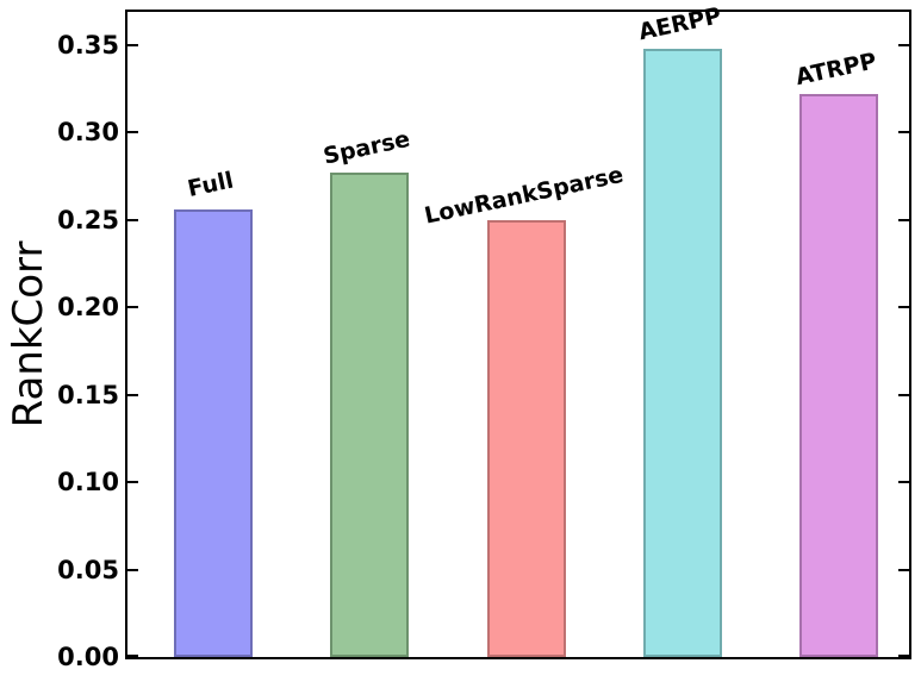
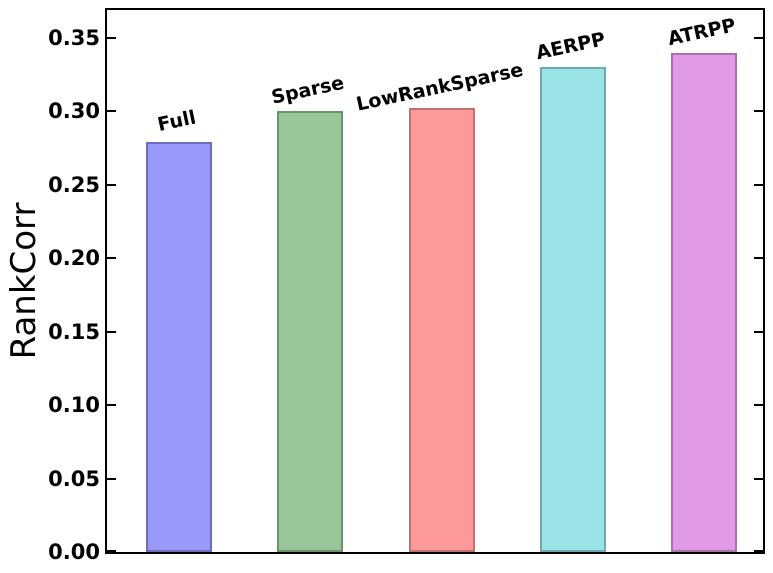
Full: 0.256 -> 0.279
Sparse: 0.277 -> 0.300
LowRankSparse: 0.250 -> 0.302
AERPP: 0.348 -> 0.330
ATRPP: 0.322 -> 0.340
